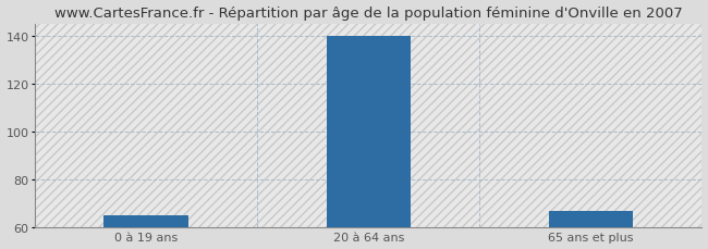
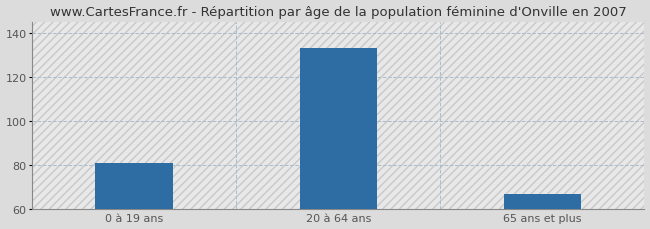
0 à 19 ans: 65 -> 81
20 à 64 ans: 140 -> 133
